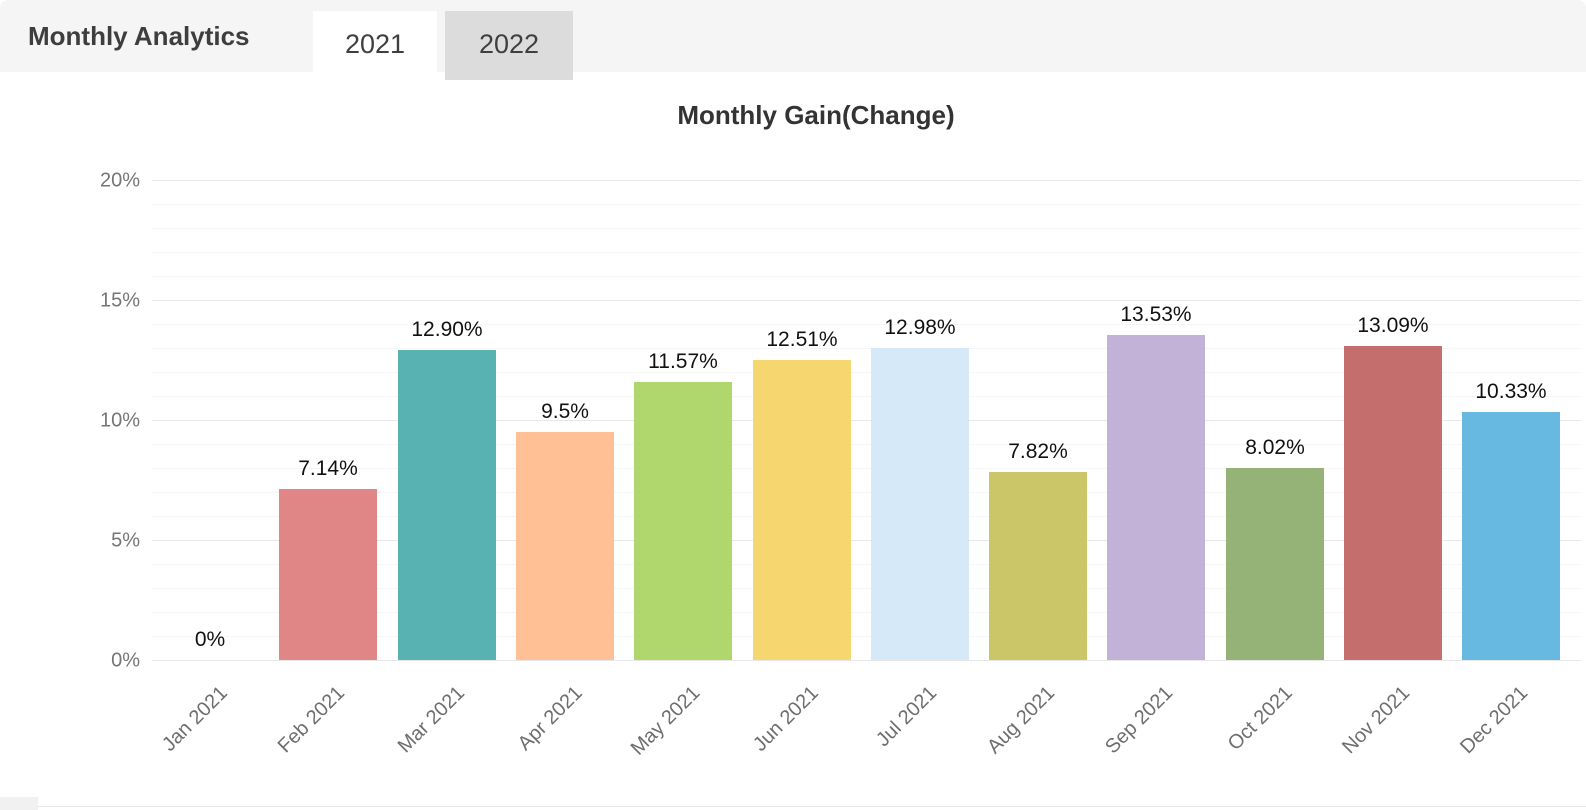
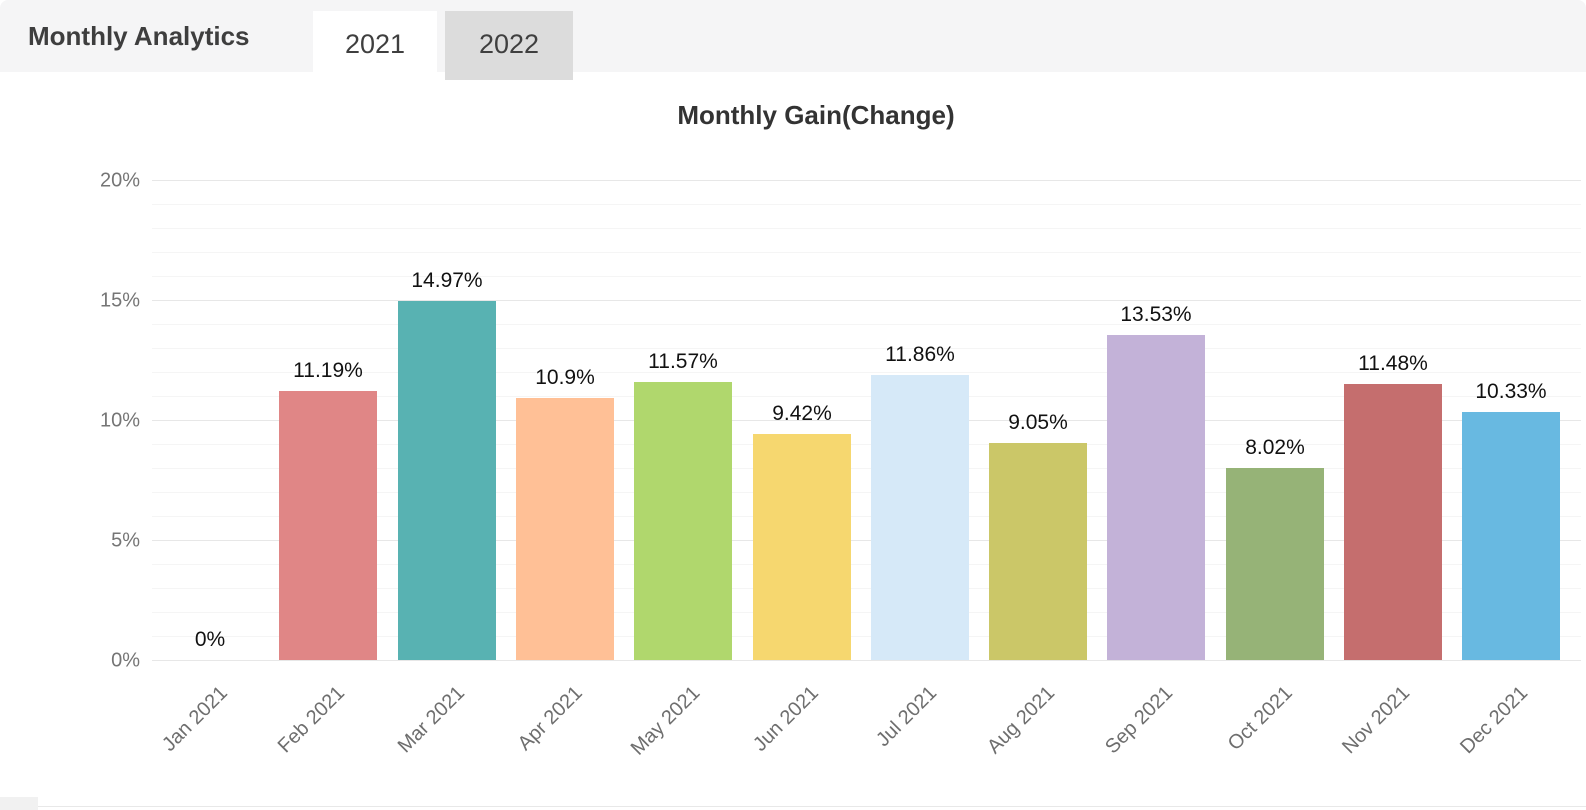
Feb 2021: 7.14% -> 11.19%
Mar 2021: 12.90% -> 14.97%
Apr 2021: 9.5% -> 10.9%
Jun 2021: 12.51% -> 9.42%
Jul 2021: 12.98% -> 11.86%
Aug 2021: 7.82% -> 9.05%
Nov 2021: 13.09% -> 11.48%
